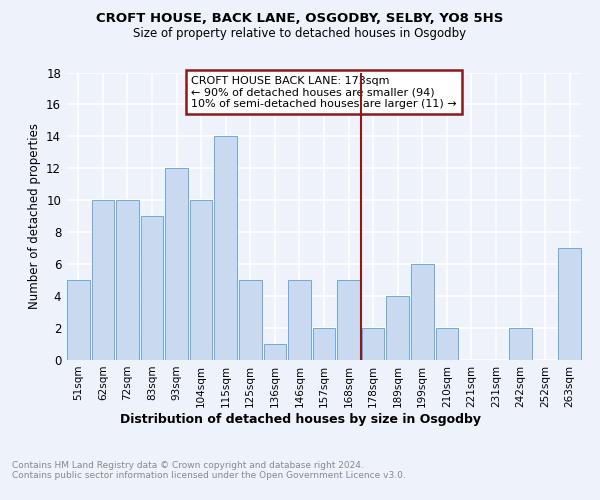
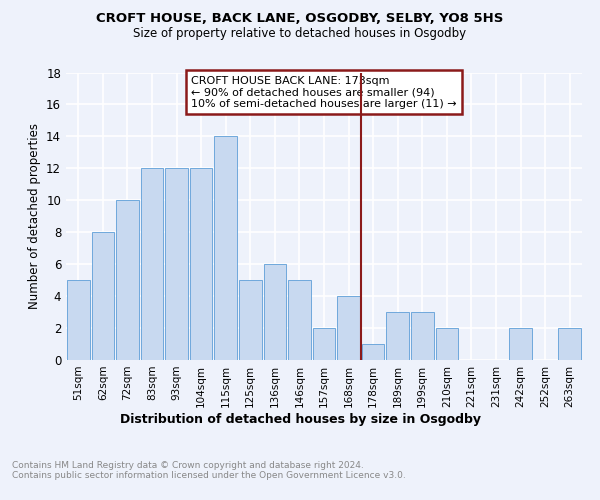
62sqm: 10 -> 8
83sqm: 9 -> 12
104sqm: 10 -> 12
136sqm: 1 -> 6
168sqm: 5 -> 4
178sqm: 2 -> 1
189sqm: 4 -> 3
199sqm: 6 -> 3
263sqm: 7 -> 2
